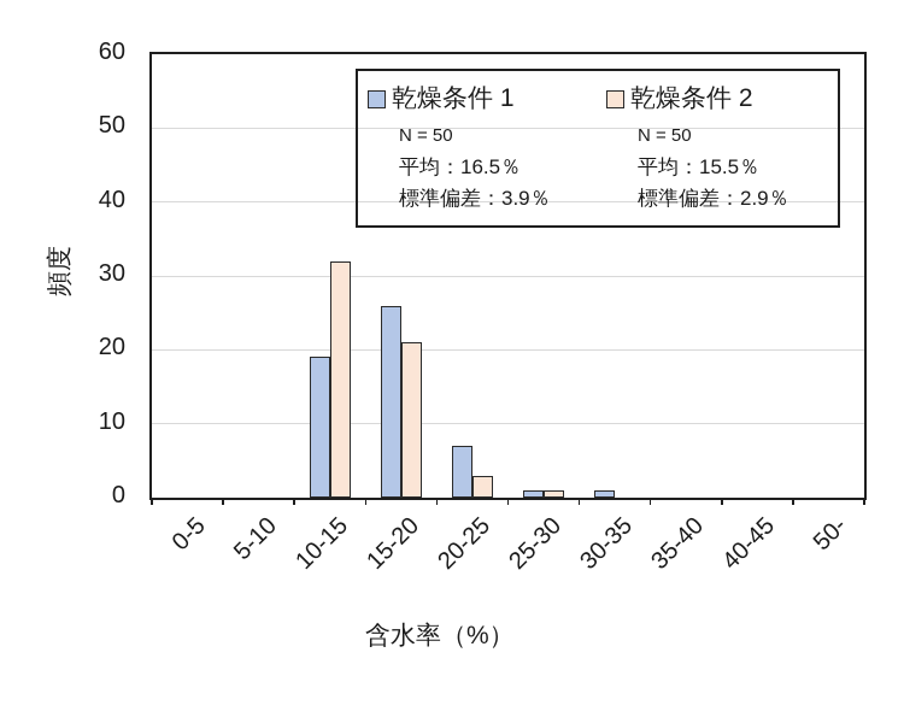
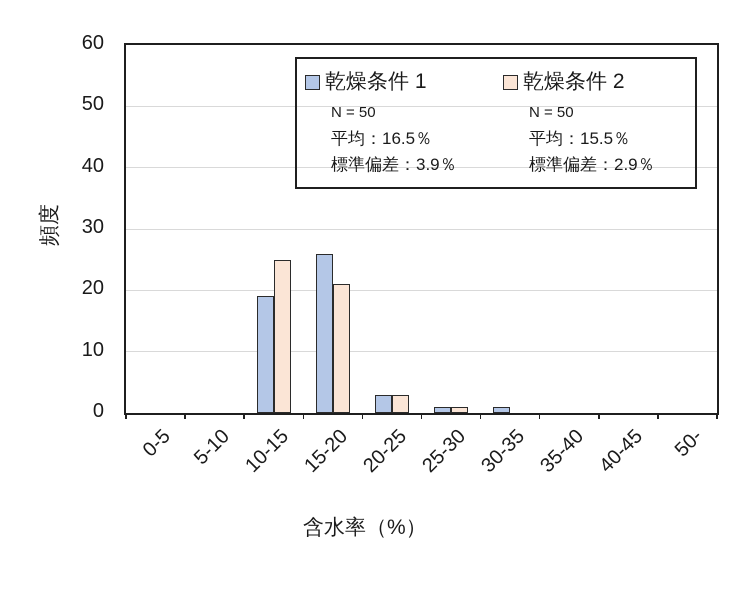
乾燥条件 2/10-15: 32 -> 25
乾燥条件 1/20-25: 7 -> 3
